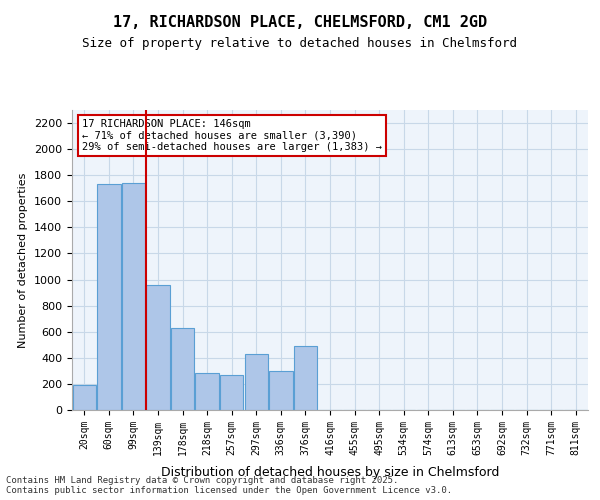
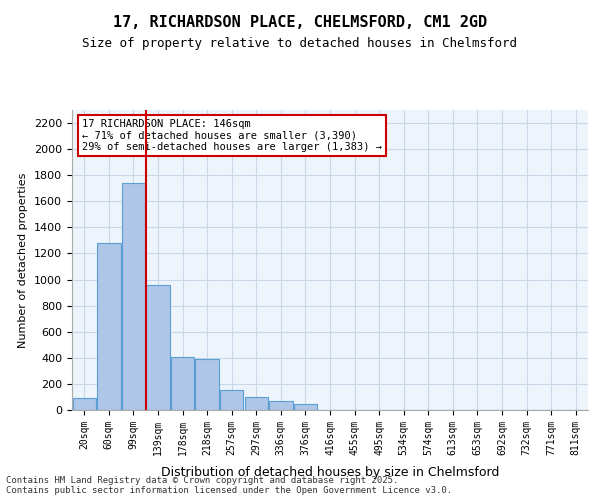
20sqm: 190 -> 90
60sqm: 1730 -> 1280
178sqm: 630 -> 410
218sqm: 280 -> 390
257sqm: 270 -> 160
297sqm: 430 -> 100
336sqm: 300 -> 70
376sqm: 490 -> 40
